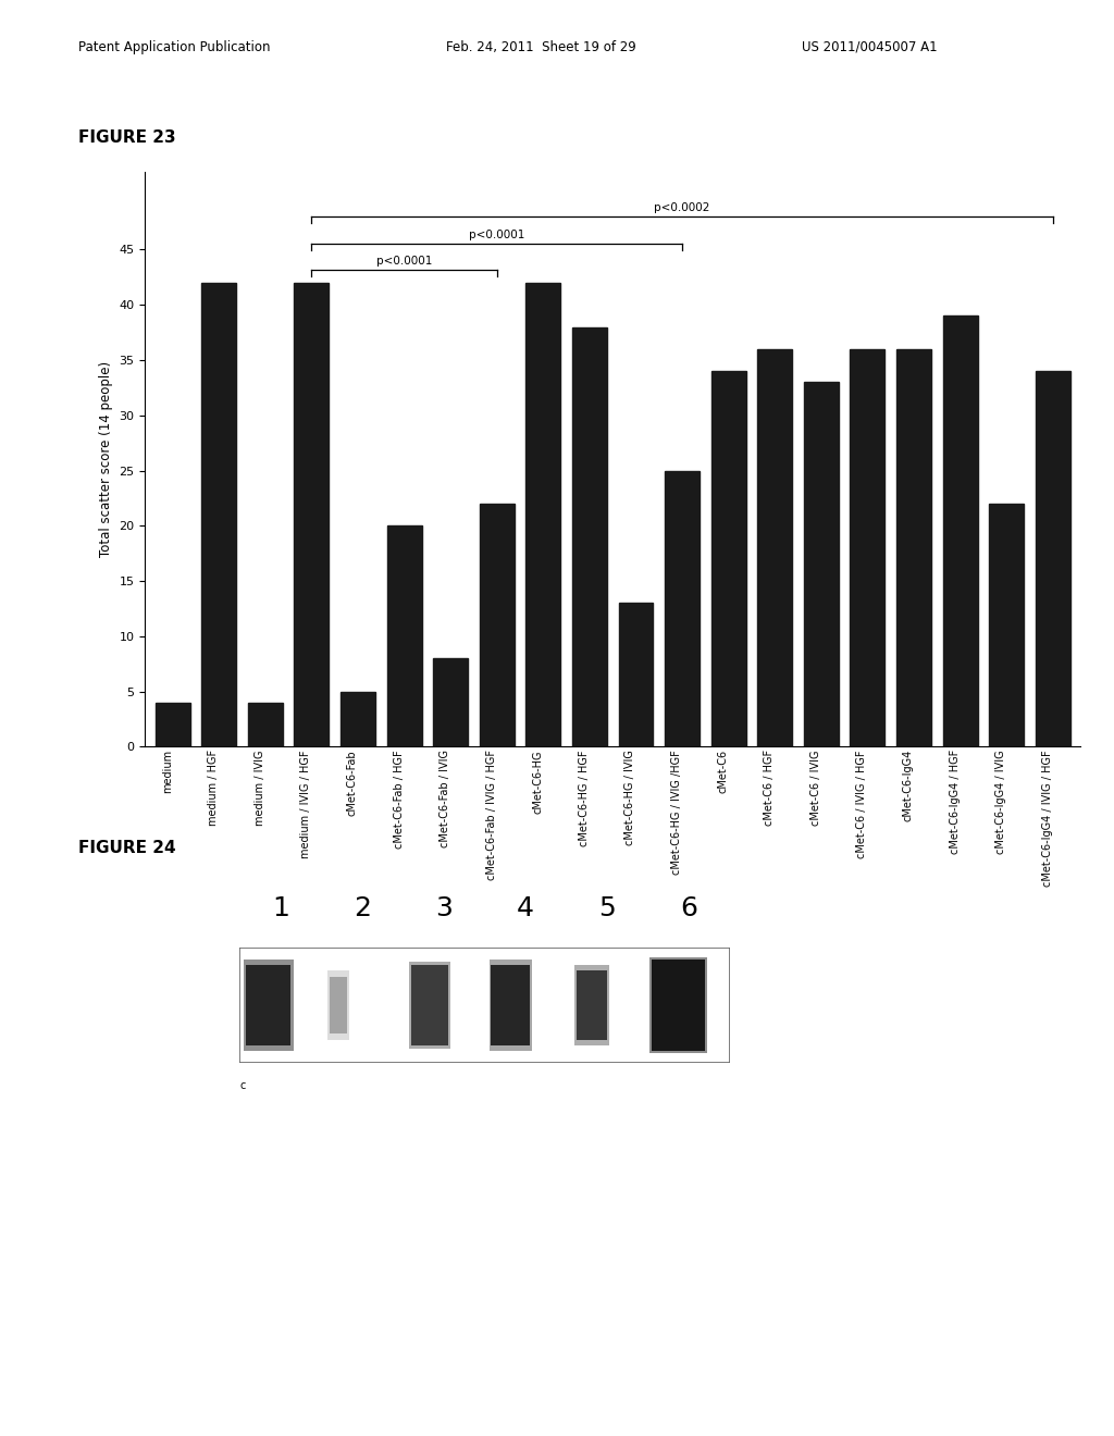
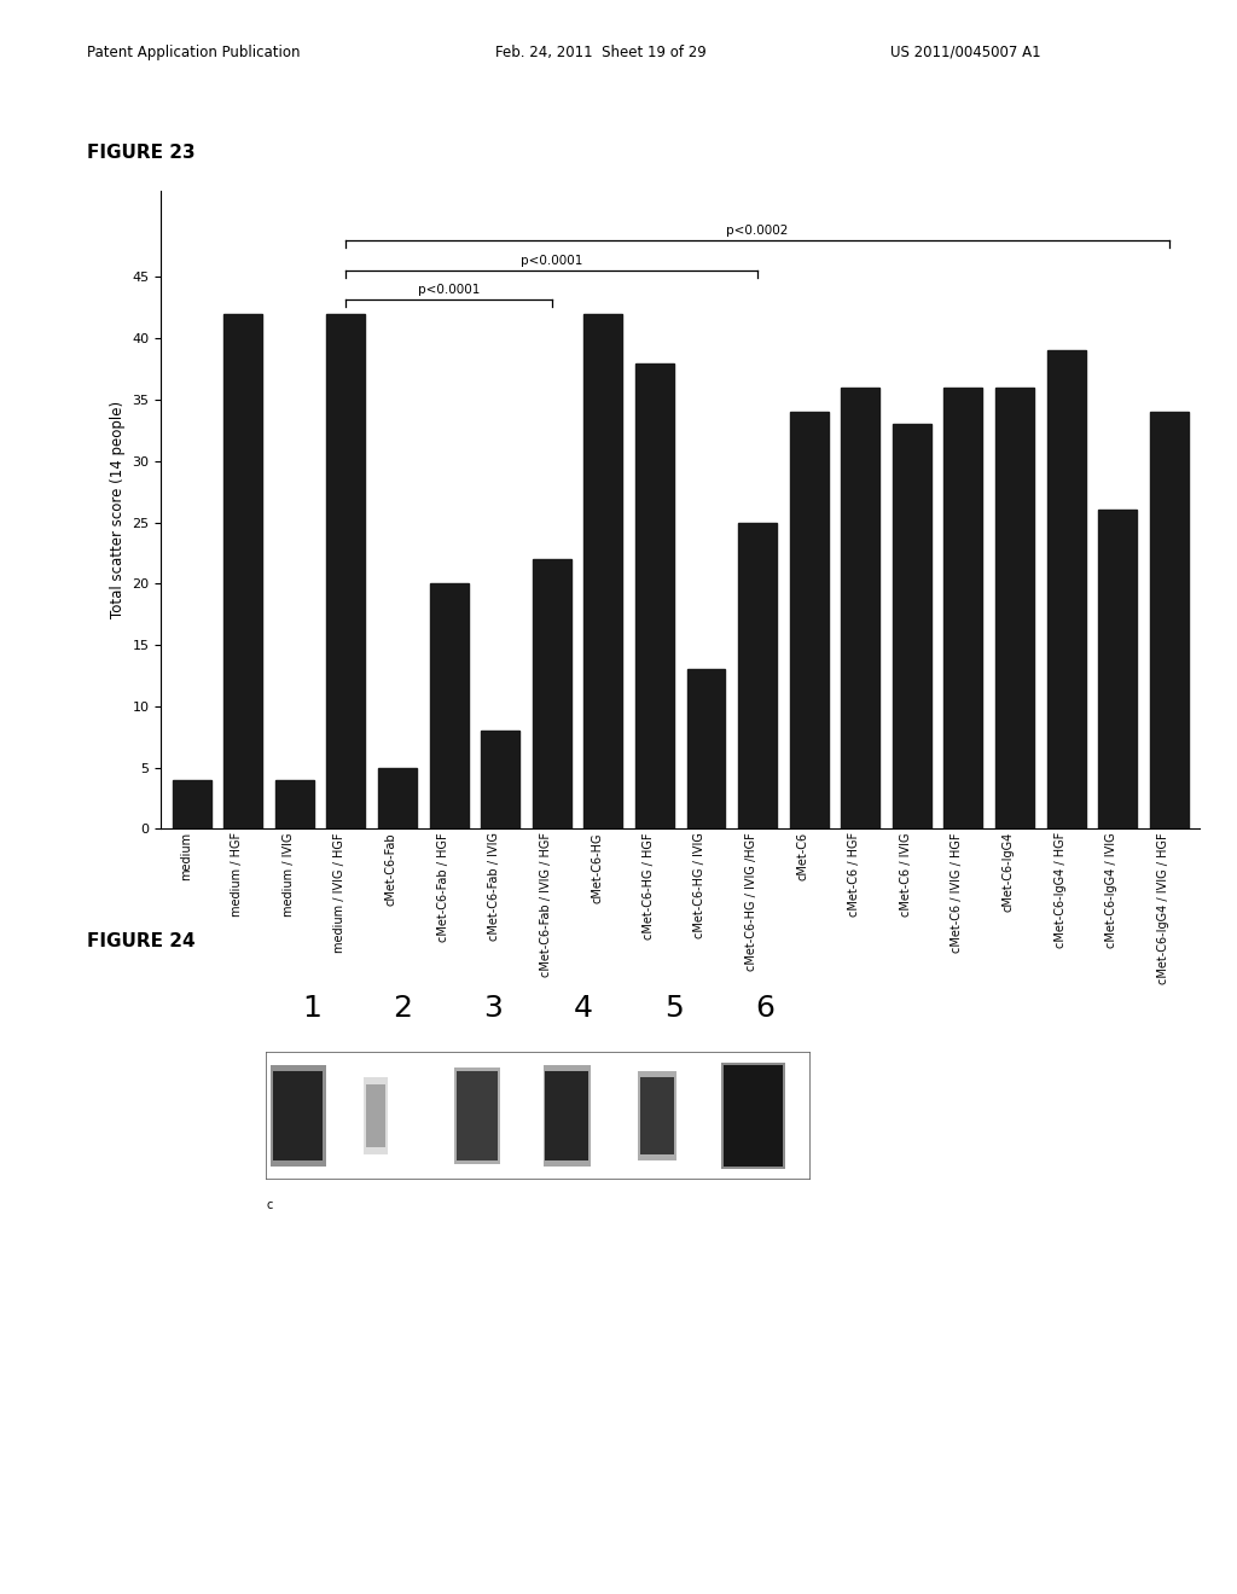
cMet-C6-IgG4 / IVIG: 22 -> 26
